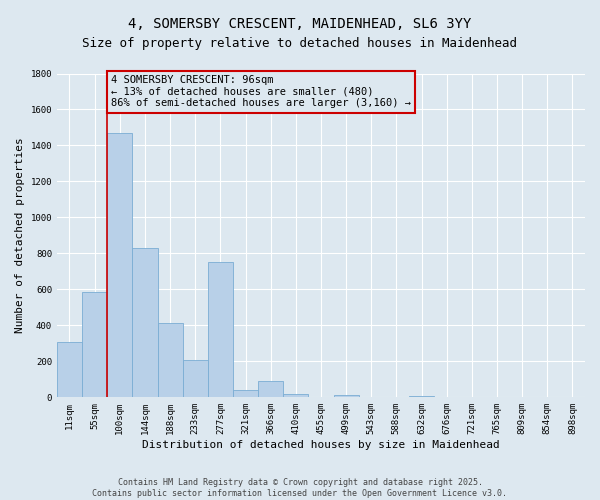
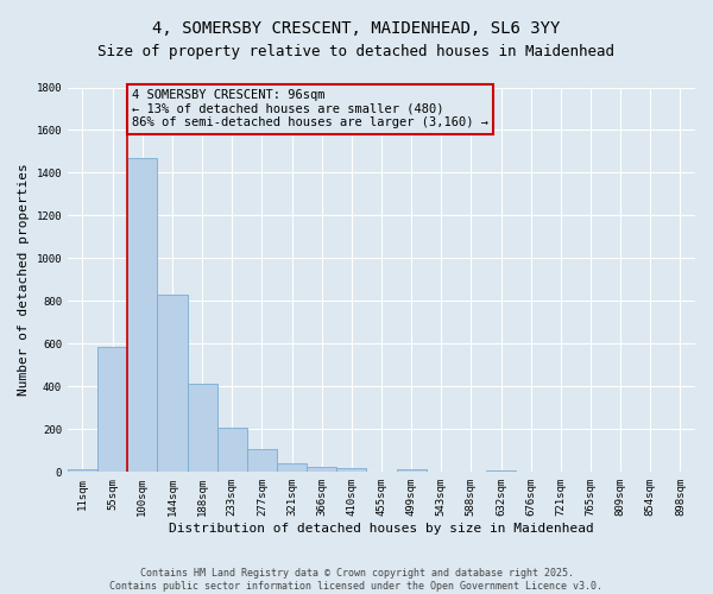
11sqm: 310 -> 20
277sqm: 750 -> 100
366sqm: 90 -> 20
